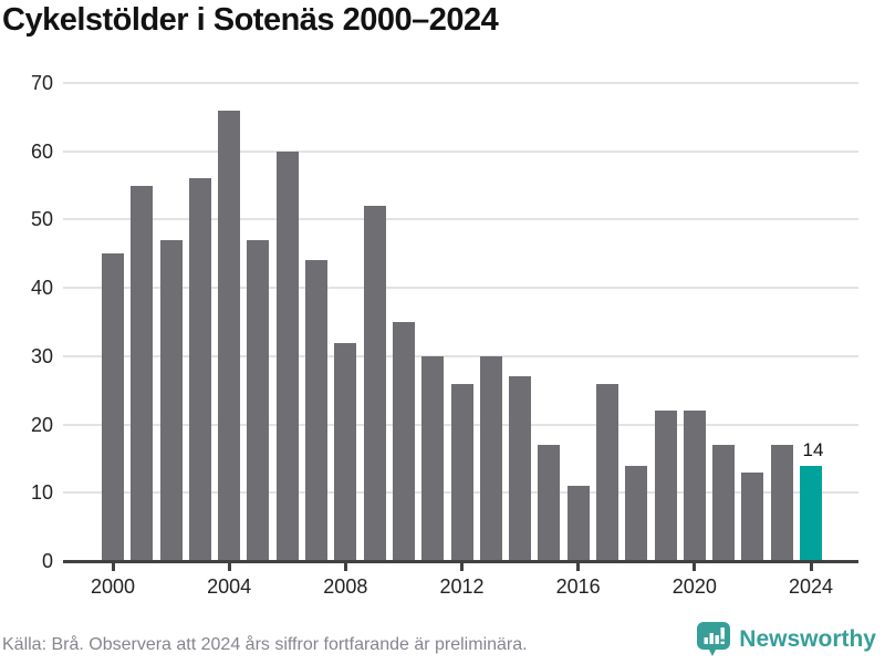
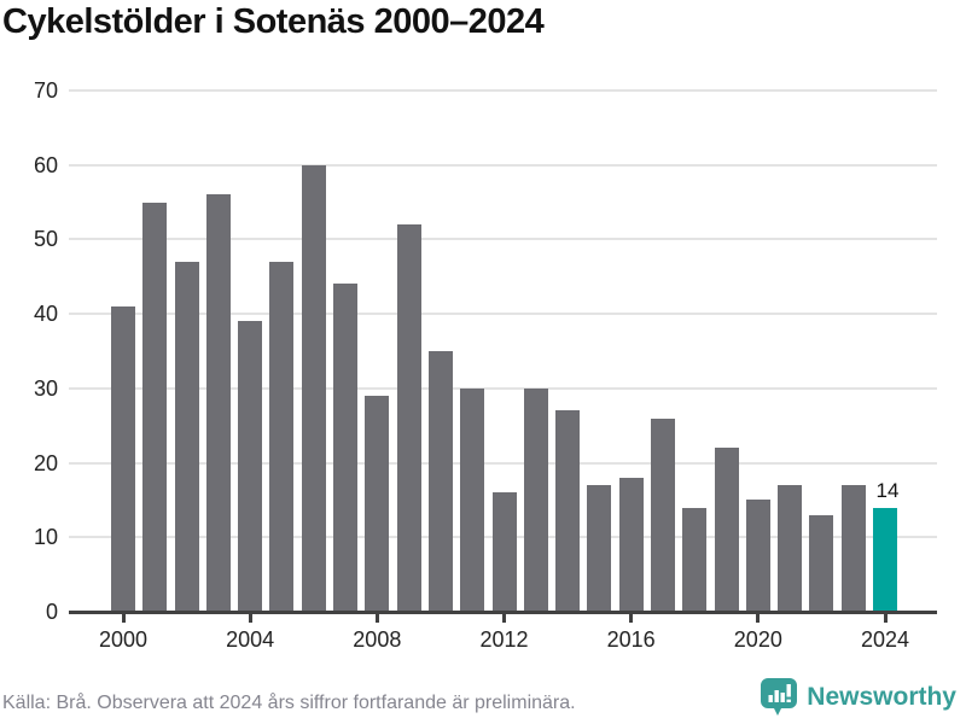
2000: 45 -> 41
2004: 66 -> 39
2008: 32 -> 29
2012: 26 -> 16
2016: 11 -> 18
2020: 22 -> 15
